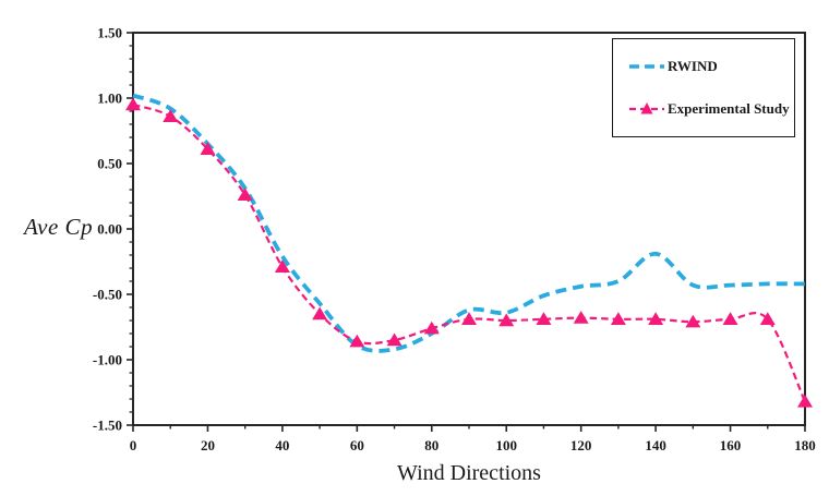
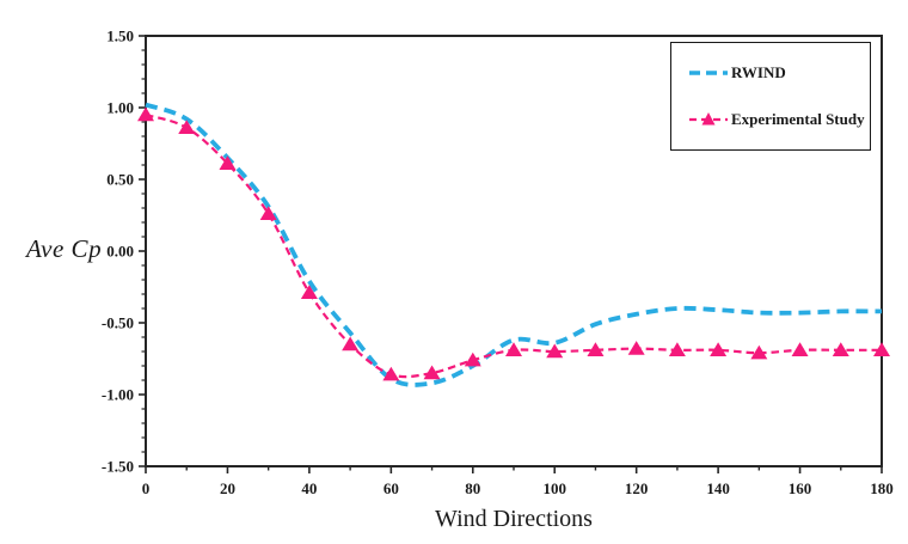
RWIND/140: -0.19 -> -0.41
Experimental Study/180: -1.32 -> -0.69
